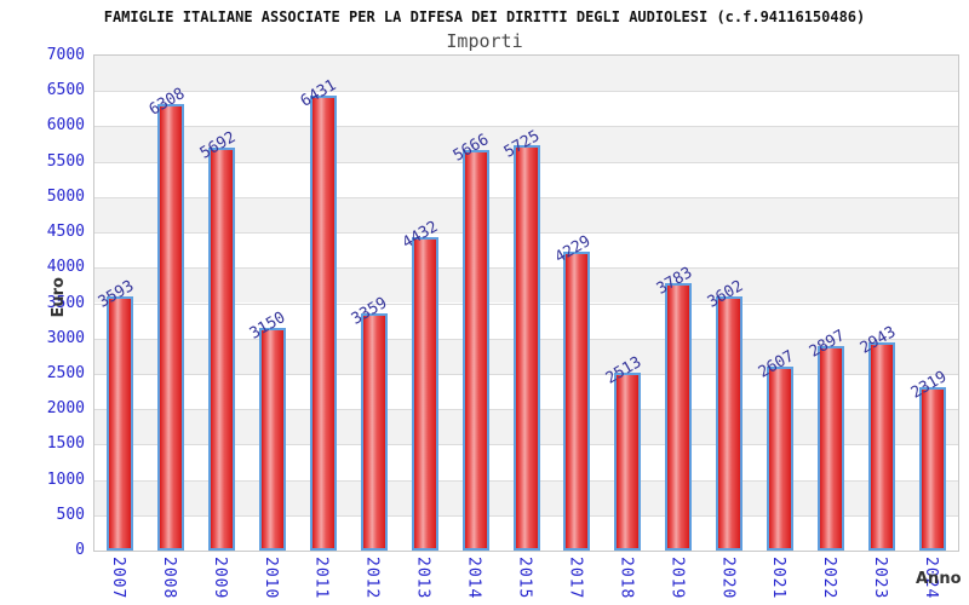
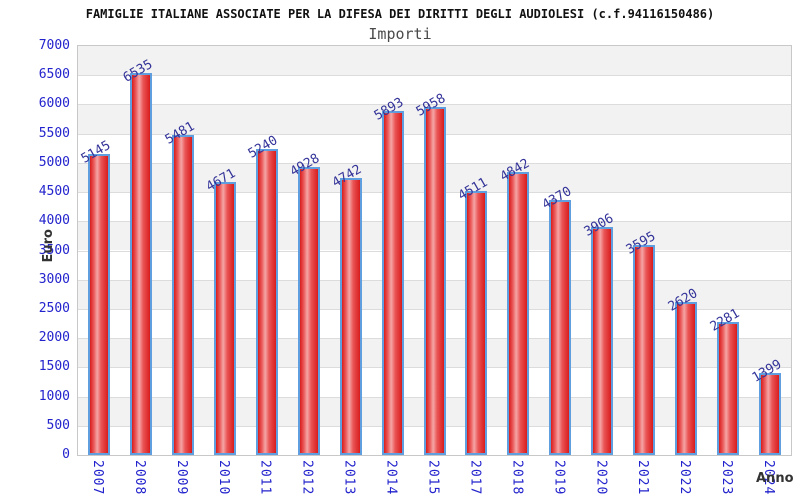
2007: 3593 -> 5145
2008: 6308 -> 6535
2009: 5692 -> 5481
2010: 3150 -> 4671
2011: 6431 -> 5240
2012: 3359 -> 4928
2013: 4432 -> 4742
2014: 5666 -> 5893
2015: 5725 -> 5958
2017: 4229 -> 4511
2018: 2513 -> 4842
2019: 3783 -> 4370
2020: 3602 -> 3906
2021: 2607 -> 3595
2022: 2897 -> 2620
2023: 2943 -> 2281
2024: 2319 -> 1399
